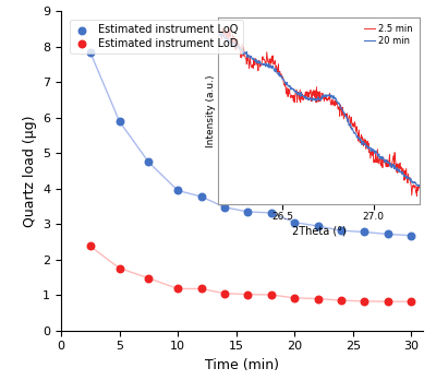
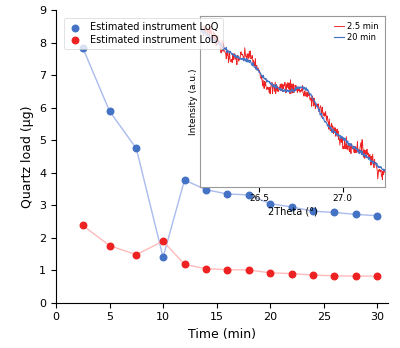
Estimated instrument LoQ/10: 3.95 -> 1.40
Estimated instrument LoD/10: 1.18 -> 1.90
